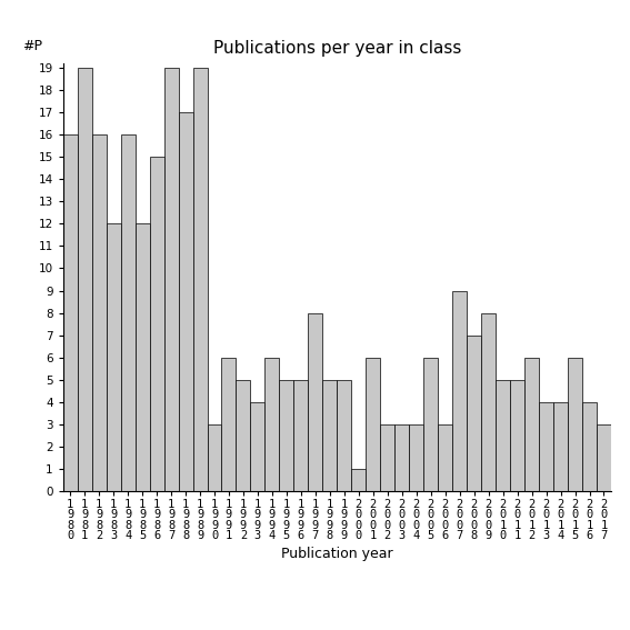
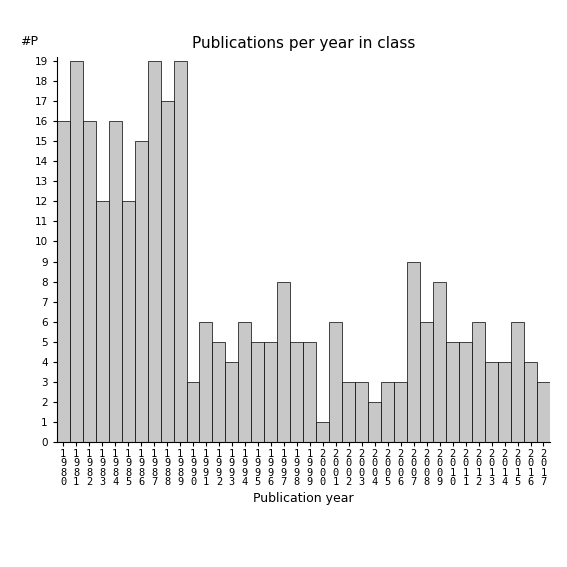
2 0 0 4: 3 -> 2
2 0 0 5: 6 -> 3
2 0 0 8: 7 -> 6
